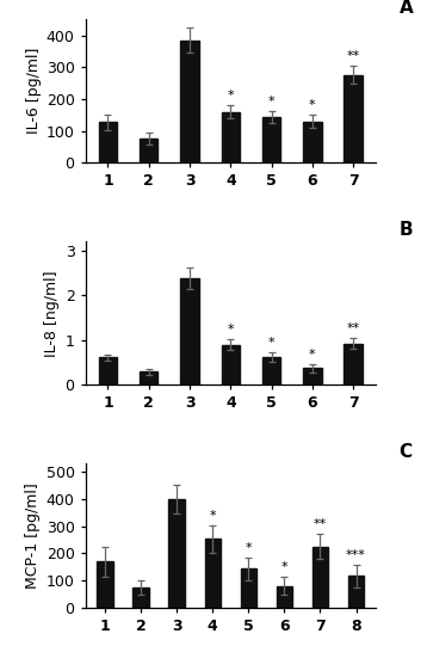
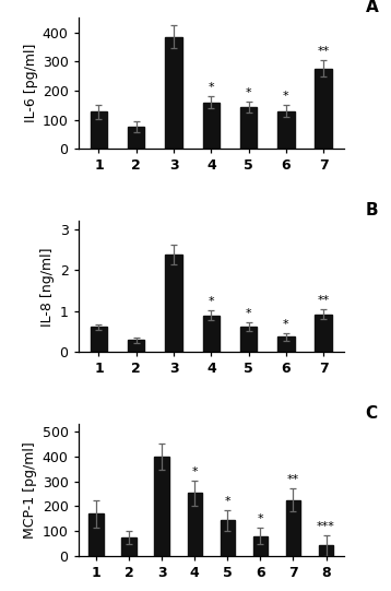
8: 115 -> 40
